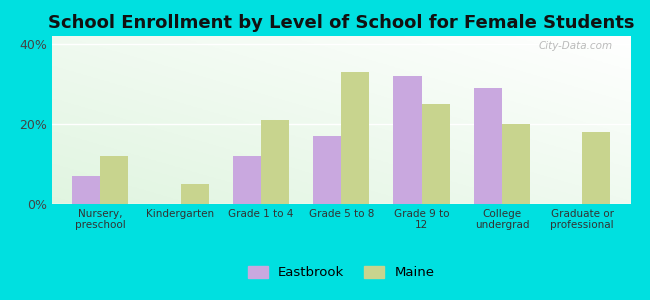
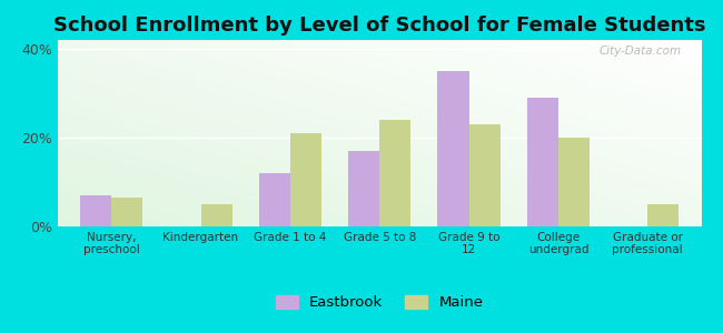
Maine/Nursery, preschool: 12.0% -> 6.5%
Maine/Grade 5 to 8: 33.0% -> 24.0%
Eastbrook/Grade 9 to 12: 32% -> 35%
Maine/Grade 9 to 12: 25.0% -> 23.0%
Maine/Graduate or professional: 18.0% -> 5.0%
